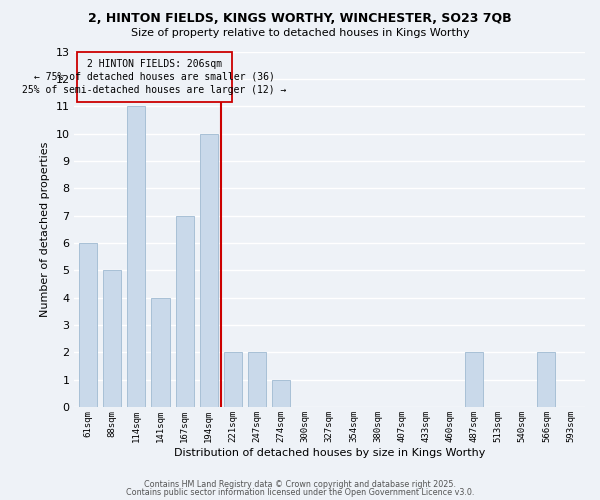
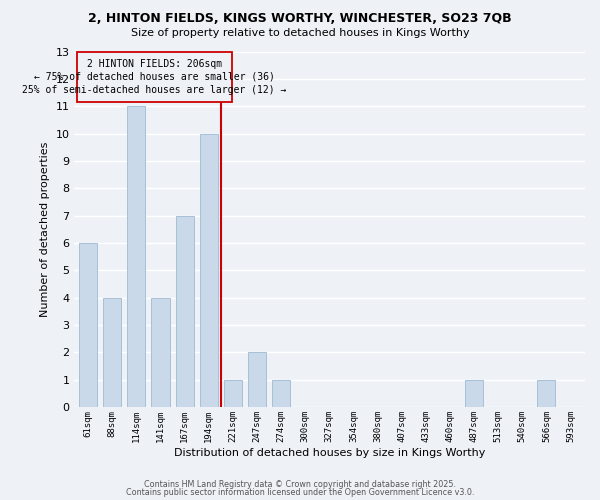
88sqm: 5 -> 4
221sqm: 2 -> 1
487sqm: 2 -> 1
566sqm: 2 -> 1
